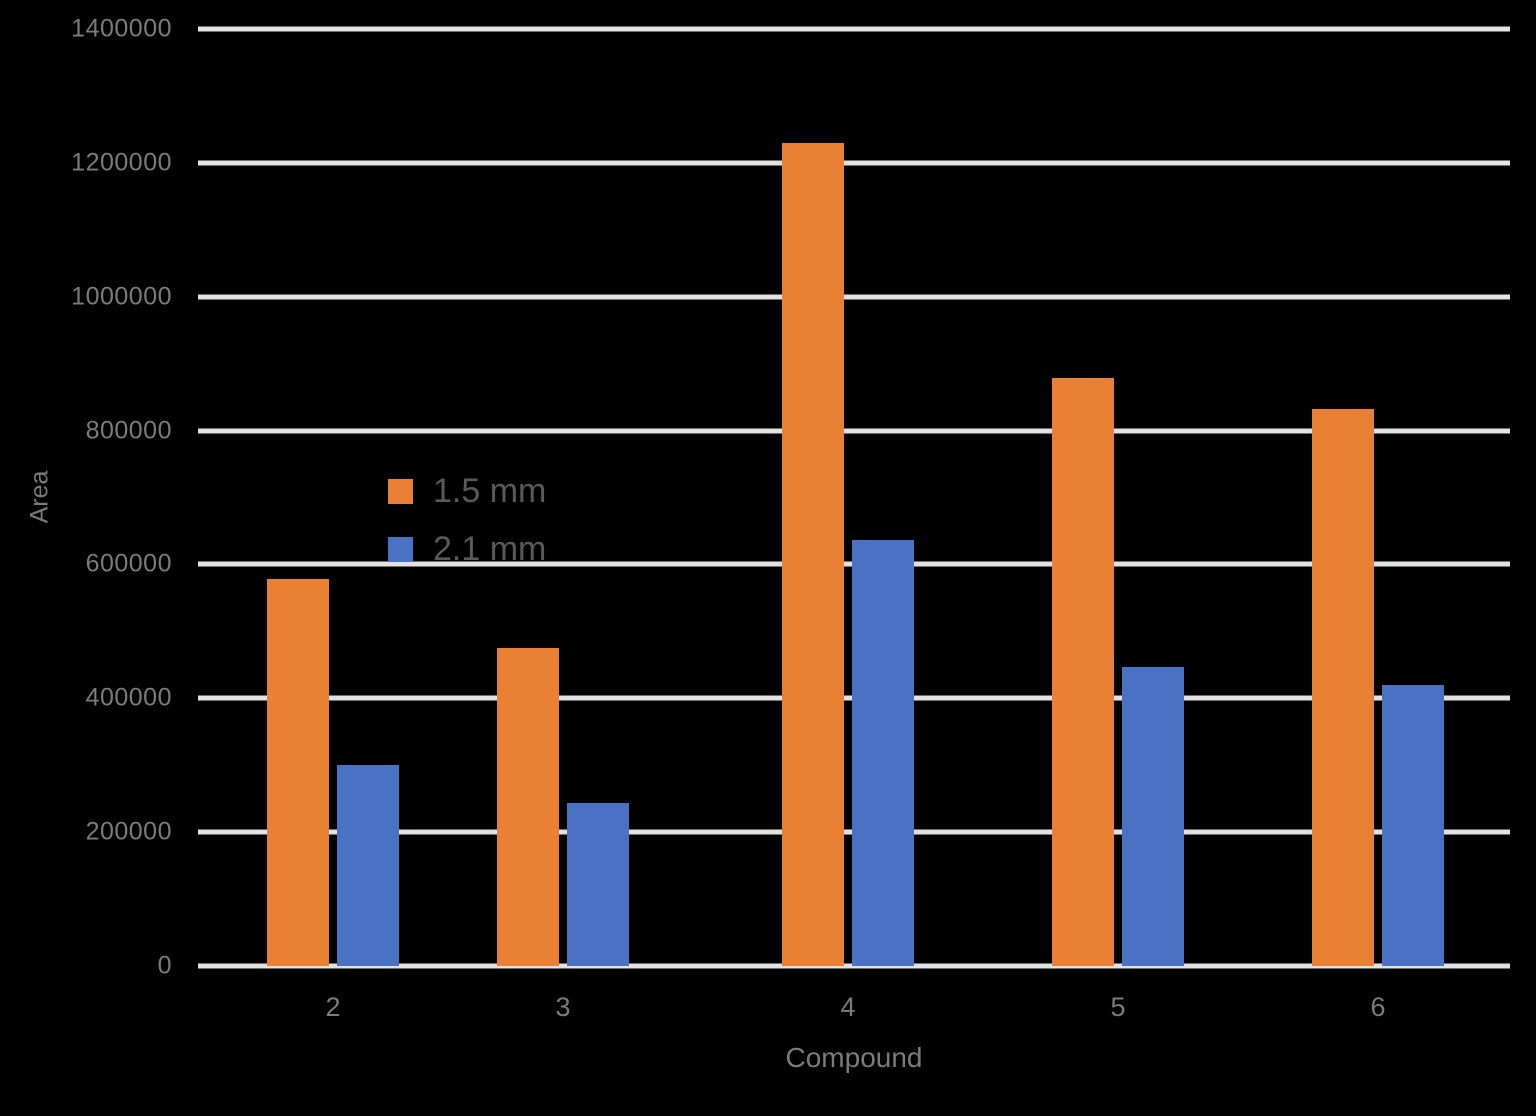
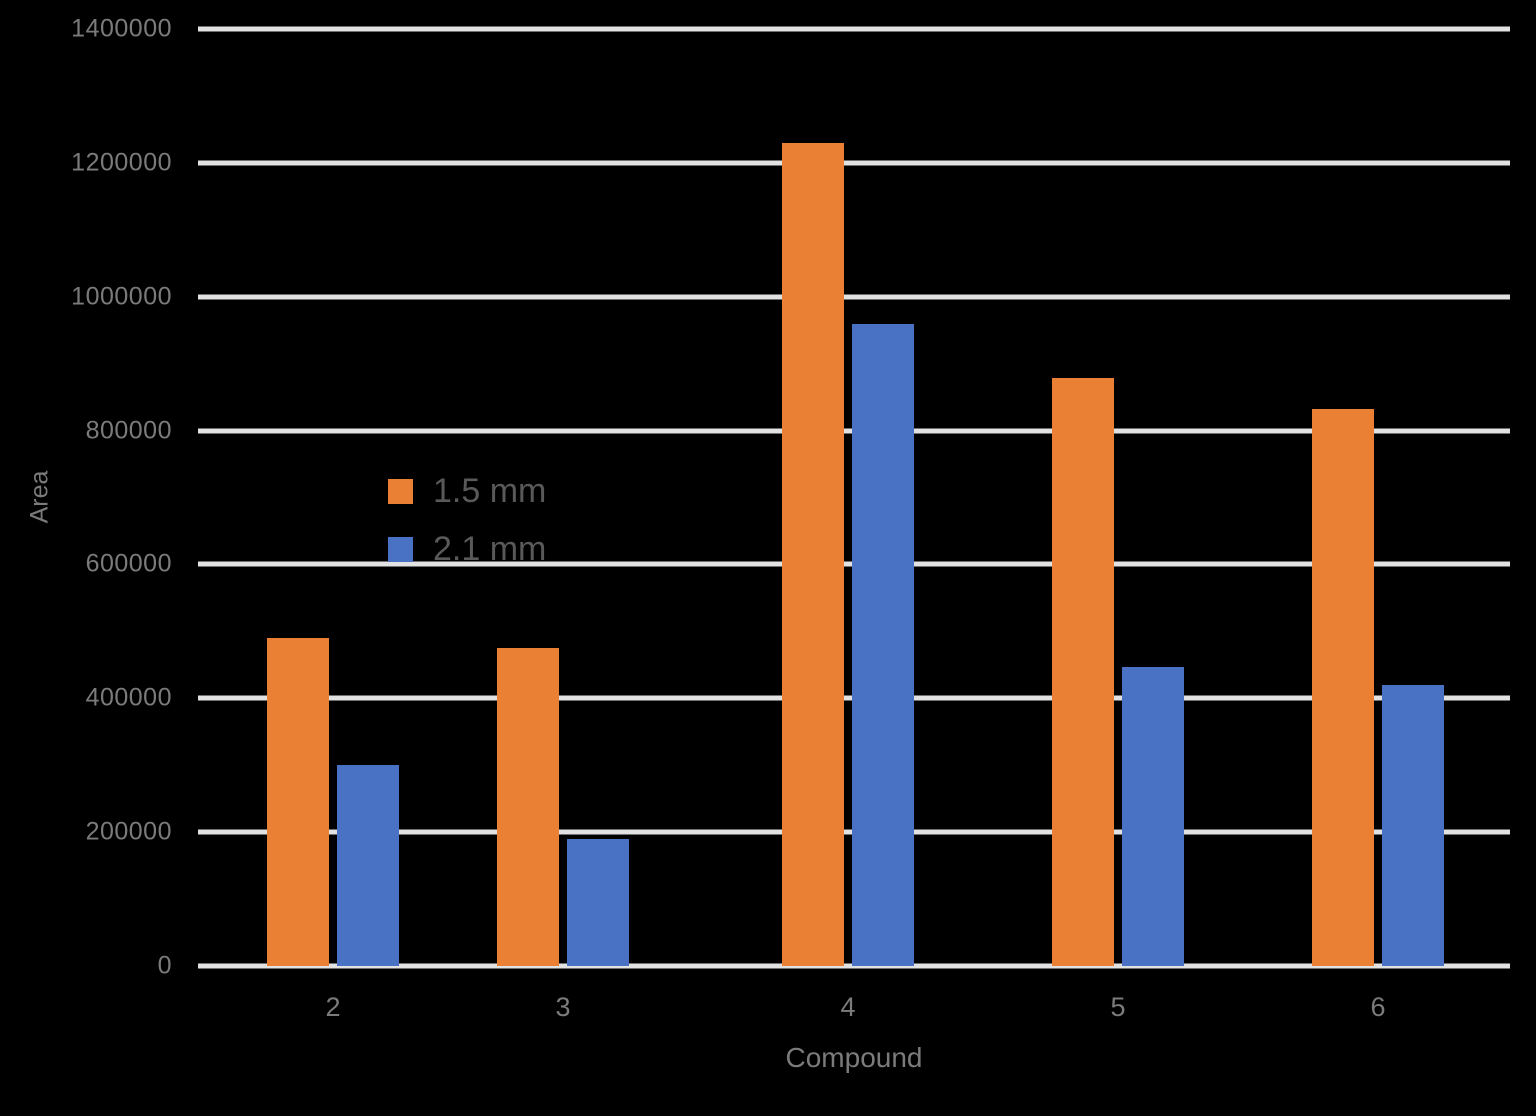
1.5 mm/2: 580000 -> 490000
2.1 mm/3: 240000 -> 190000
2.1 mm/4: 640000 -> 960000
